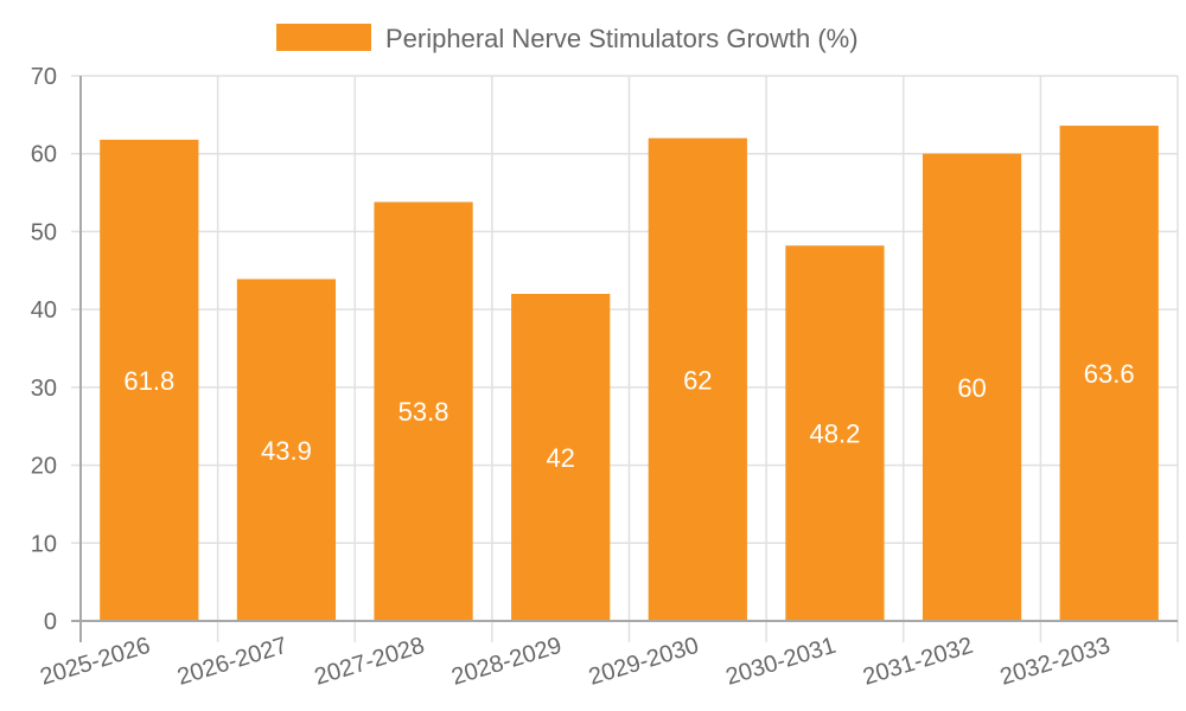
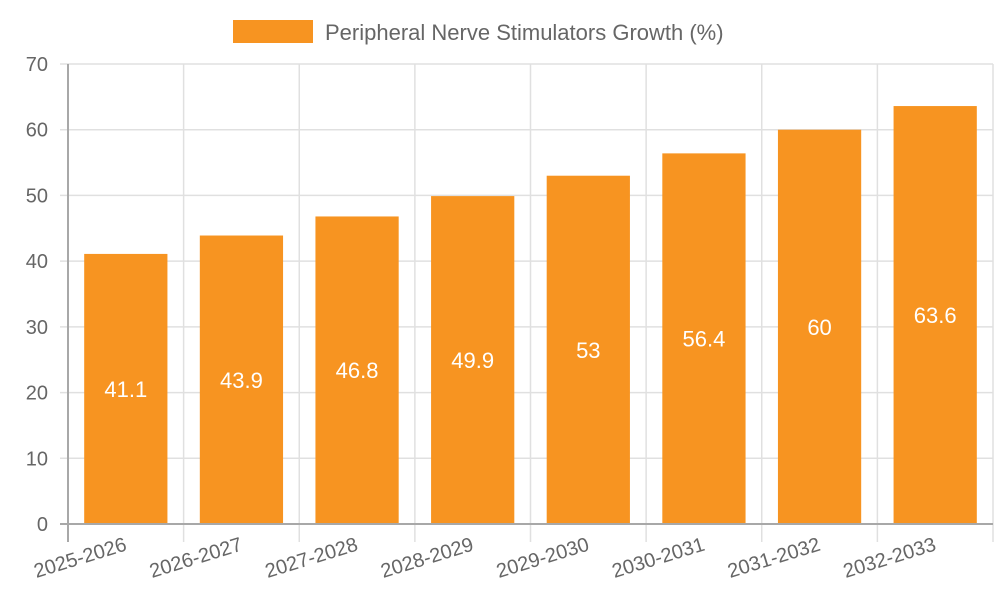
2025-2026: 61.8 -> 41.1
2027-2028: 53.8 -> 46.8
2028-2029: 42 -> 49.9
2029-2030: 62 -> 53
2030-2031: 48.2 -> 56.4
